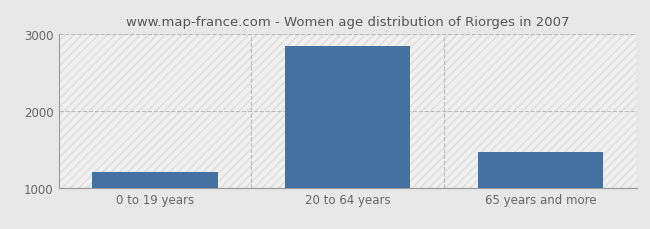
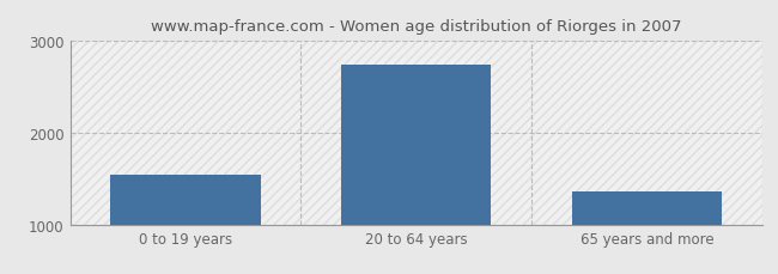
0 to 19 years: 1200 -> 1540
20 to 64 years: 2840 -> 2740
65 years and more: 1460 -> 1360
